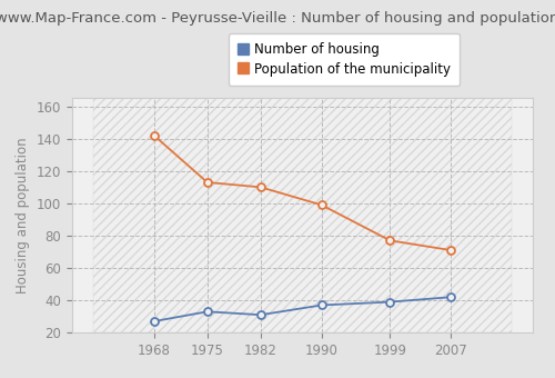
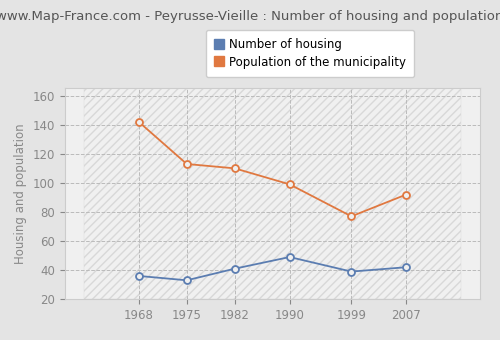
Number of housing/1968: 27 -> 36
Number of housing/1982: 31 -> 41
Number of housing/1990: 37 -> 49
Population of the municipality/2007: 71 -> 92
